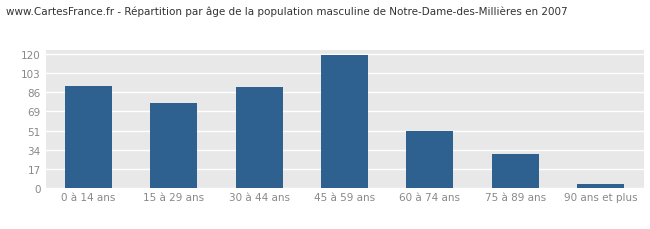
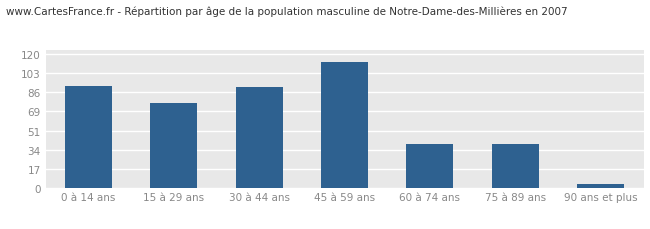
45 à 59 ans: 119 -> 113
60 à 74 ans: 51 -> 39
75 à 89 ans: 30 -> 39
